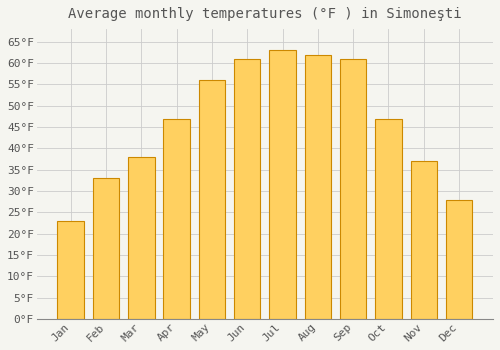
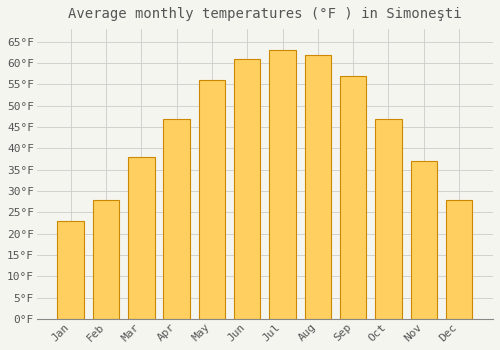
Feb: 33°F -> 28°F
Sep: 61°F -> 57°F
